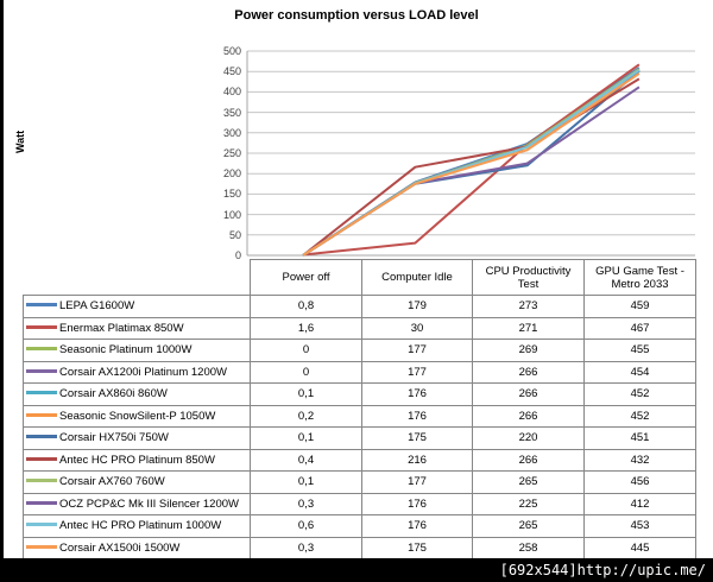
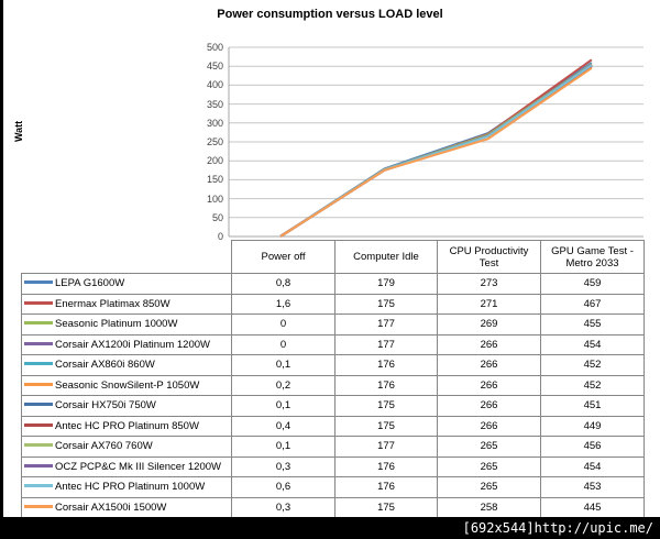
Enermax Platimax 850W/Computer Idle: 30 -> 175
Antec HC PRO Platinum 850W/Computer Idle: 216 -> 175
Corsair HX750i 750W/CPU Productivity Test: 220 -> 266
OCZ PCP&C Mk III Silencer 1200W/CPU Productivity Test: 225 -> 265
Antec HC PRO Platinum 850W/GPU Game Test - Metro 2033: 432 -> 449
OCZ PCP&C Mk III Silencer 1200W/GPU Game Test - Metro 2033: 412 -> 454
